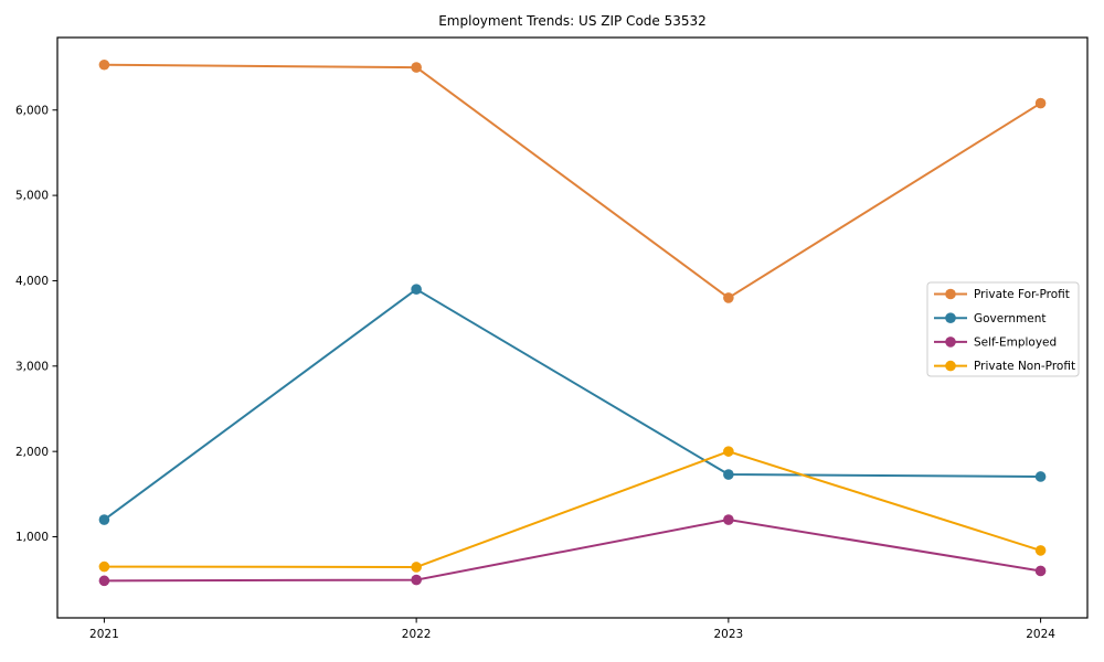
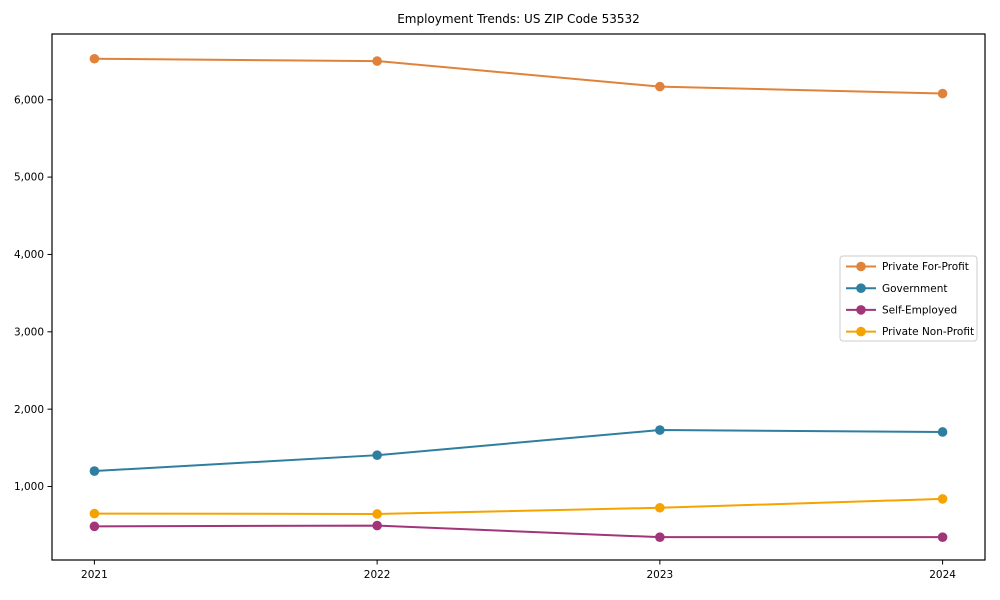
Government/2022: 3900 -> 1400
Private For-Profit/2023: 3800 -> 6200
Self-Employed/2023: 1200 -> 300
Private Non-Profit/2023: 2000 -> 700
Self-Employed/2024: 600 -> 300
